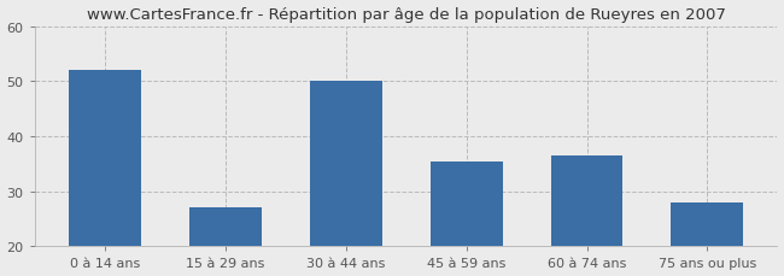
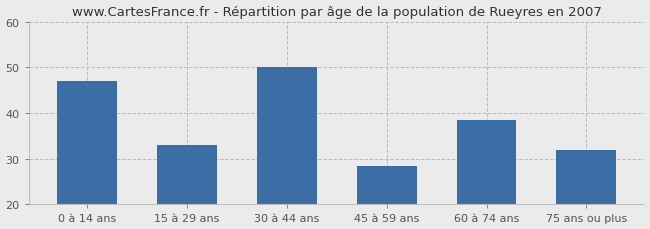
0 à 14 ans: 52.0 -> 47.0
15 à 29 ans: 27.0 -> 33.0
45 à 59 ans: 35.5 -> 28.5
60 à 74 ans: 36.5 -> 38.5
75 ans ou plus: 28.0 -> 32.0
